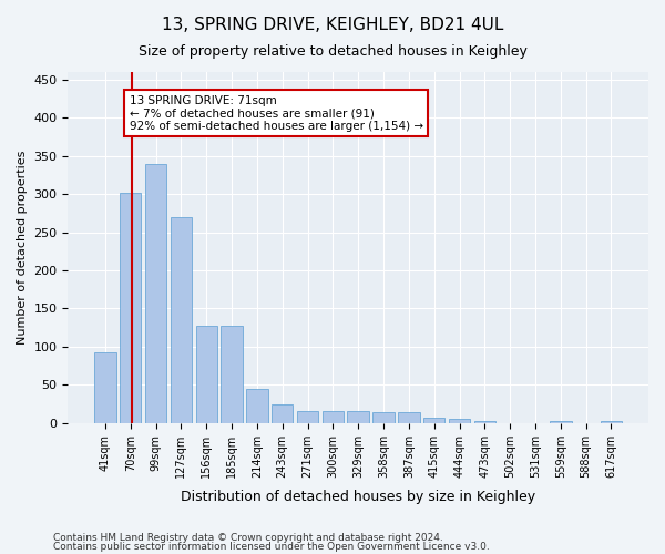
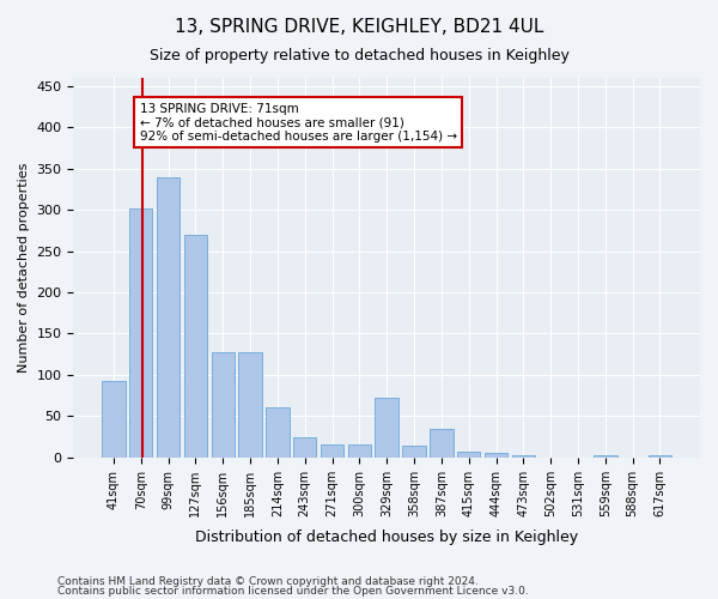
214sqm: 45 -> 60
329sqm: 16 -> 72
387sqm: 14 -> 34
